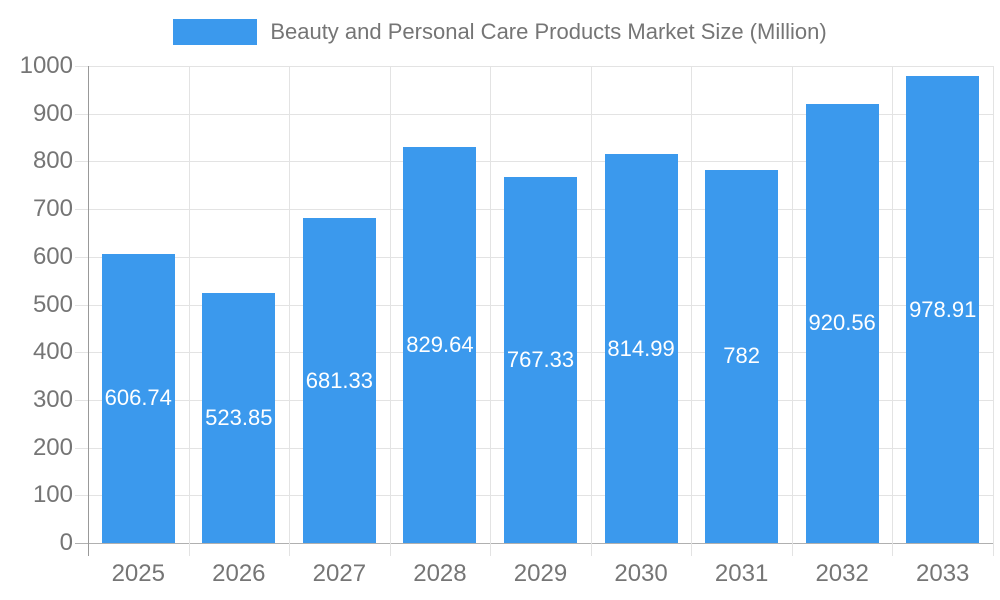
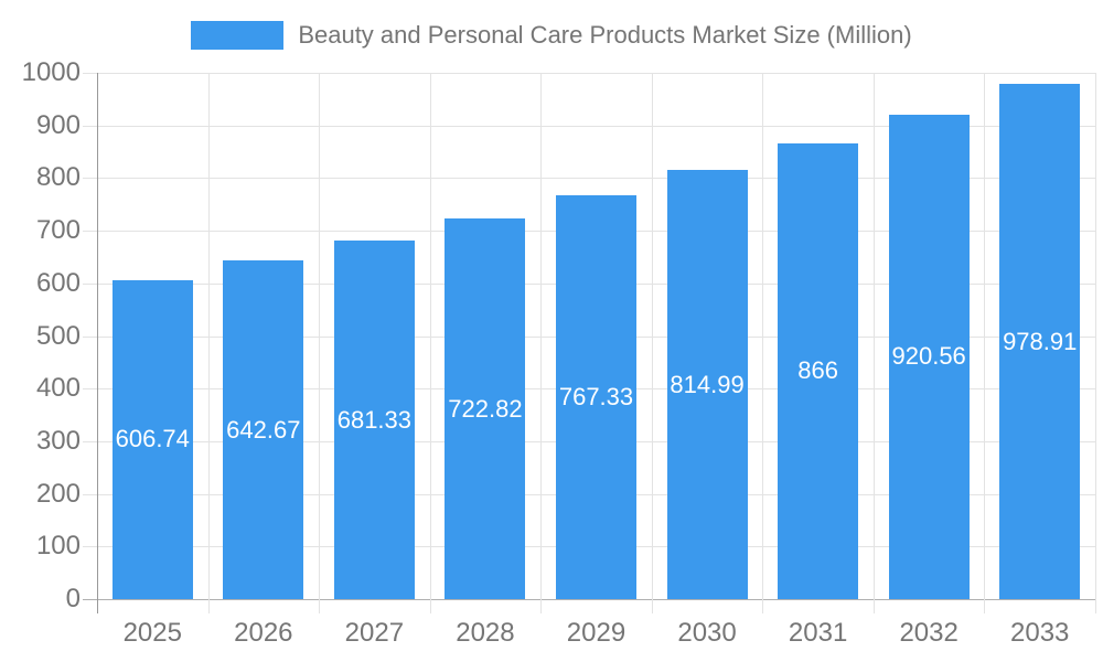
2026: 523.85 -> 642.67
2028: 829.64 -> 722.82
2031: 782 -> 866
